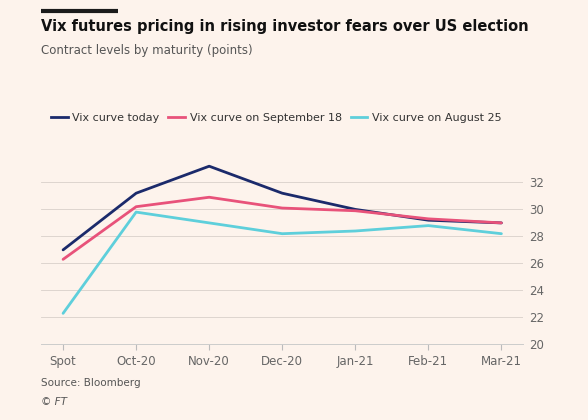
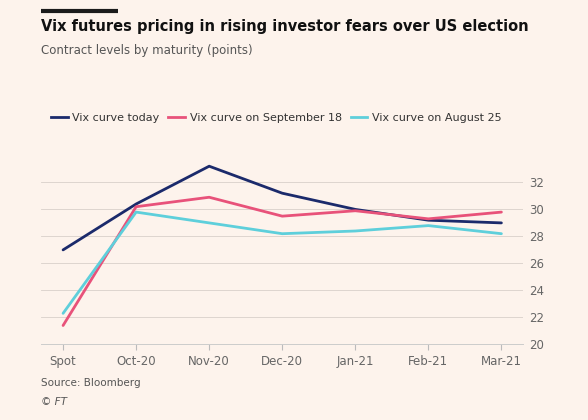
Vix curve on September 18/Spot: 26.3 -> 21.4
Vix curve today/Oct-20: 31.2 -> 30.4
Vix curve on September 18/Dec-20: 30.1 -> 29.5
Vix curve on September 18/Mar-21: 29.0 -> 29.8
